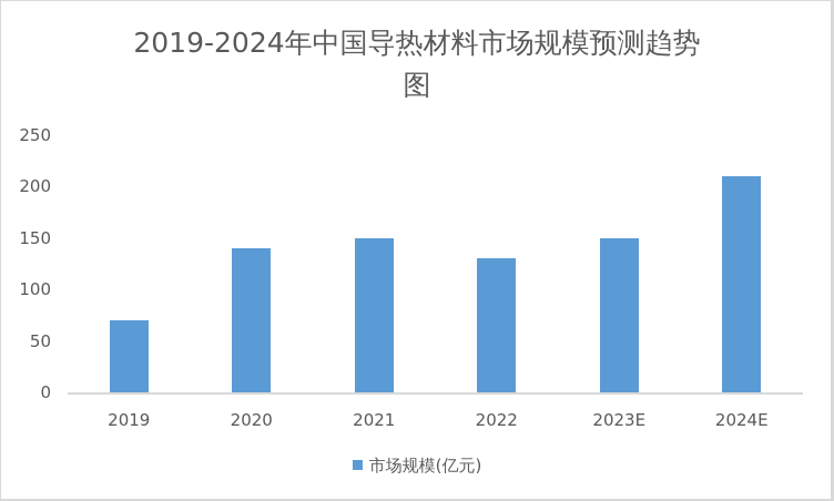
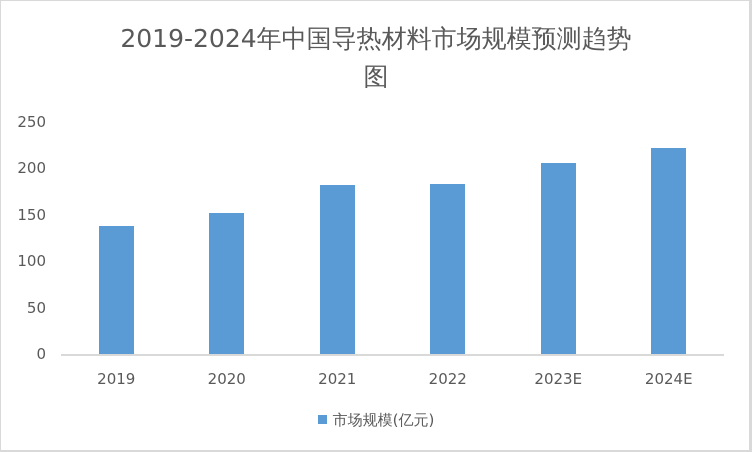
2019: 70 -> 140
2020: 140 -> 150
2021: 150 -> 180
2022: 130 -> 180
2023E: 150 -> 210
2024E: 210 -> 220
